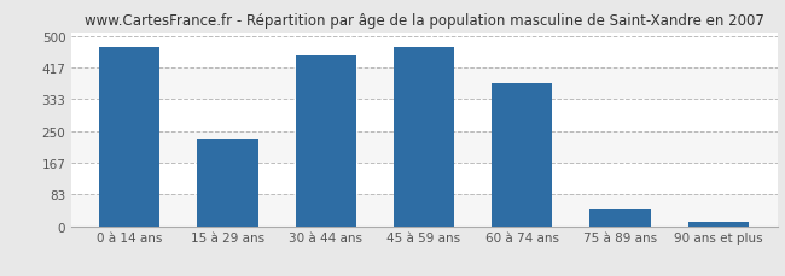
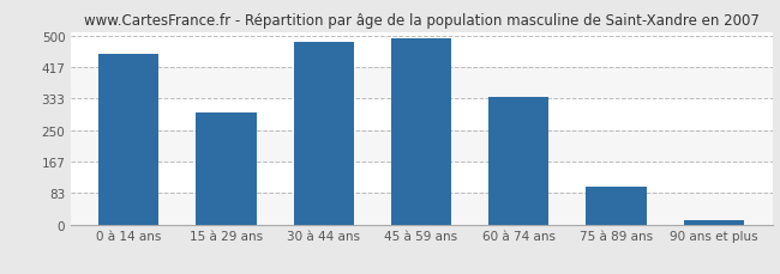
0 à 14 ans: 470 -> 453
15 à 29 ans: 230 -> 295
30 à 44 ans: 450 -> 483
45 à 59 ans: 470 -> 492
60 à 74 ans: 375 -> 337
75 à 89 ans: 45 -> 100
